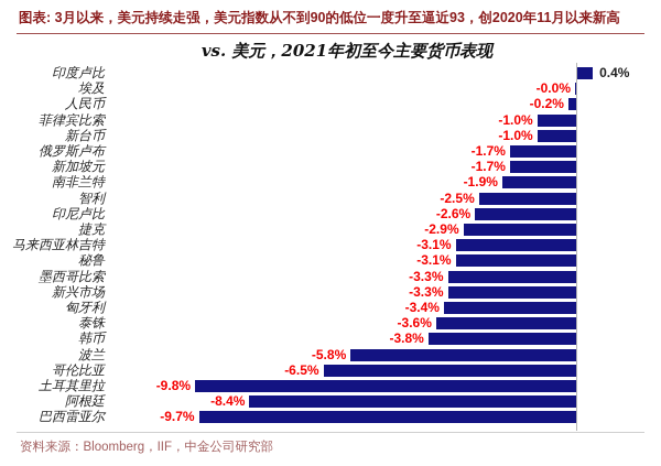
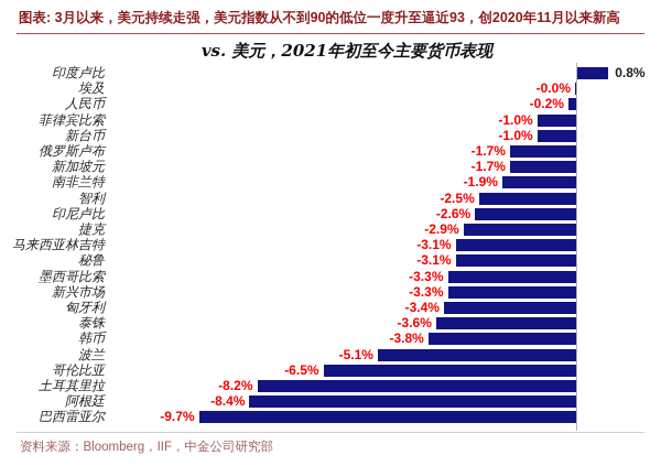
印度卢比: 0.4% -> 0.8%
波兰: -5.8% -> -5.1%
土耳其里拉: -9.8% -> -8.2%
